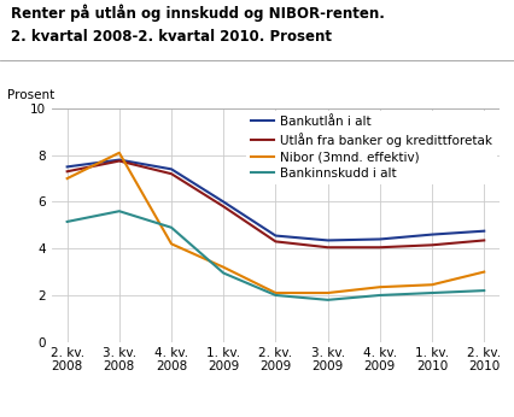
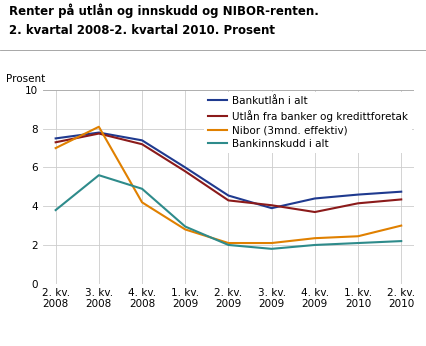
Bankinnskudd i alt/2. kv. 2008: 5.2 -> 3.8
Nibor (3mnd. effektiv)/1. kv. 2009: 3.2 -> 2.8
Bankutlån i alt/3. kv. 2009: 4.3 -> 3.9
Utlån fra banker og kredittforetak/4. kv. 2009: 4.0 -> 3.7
